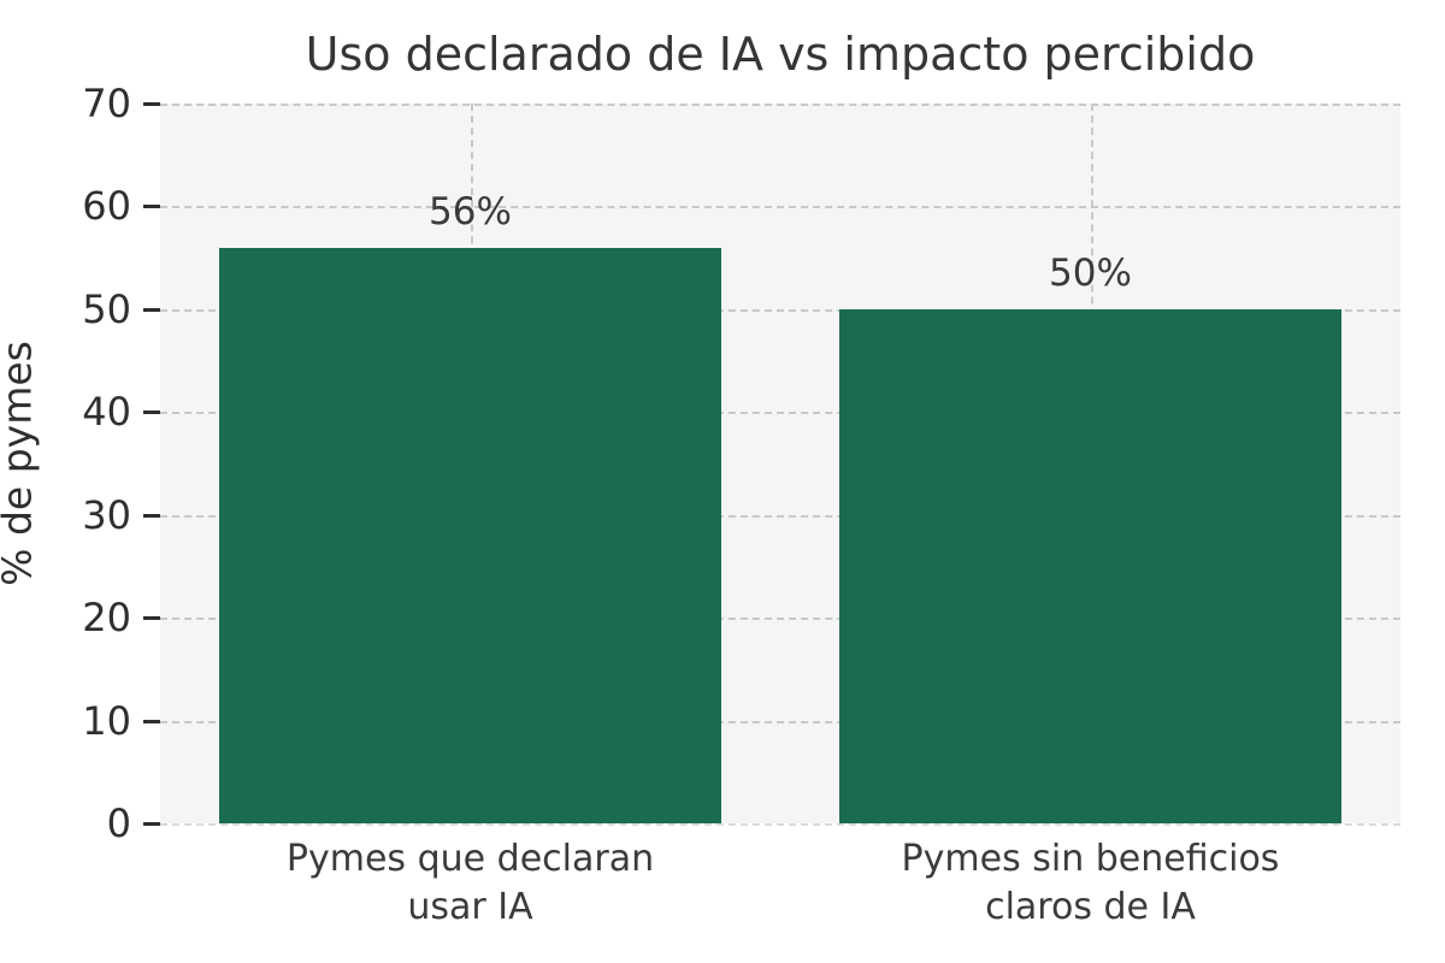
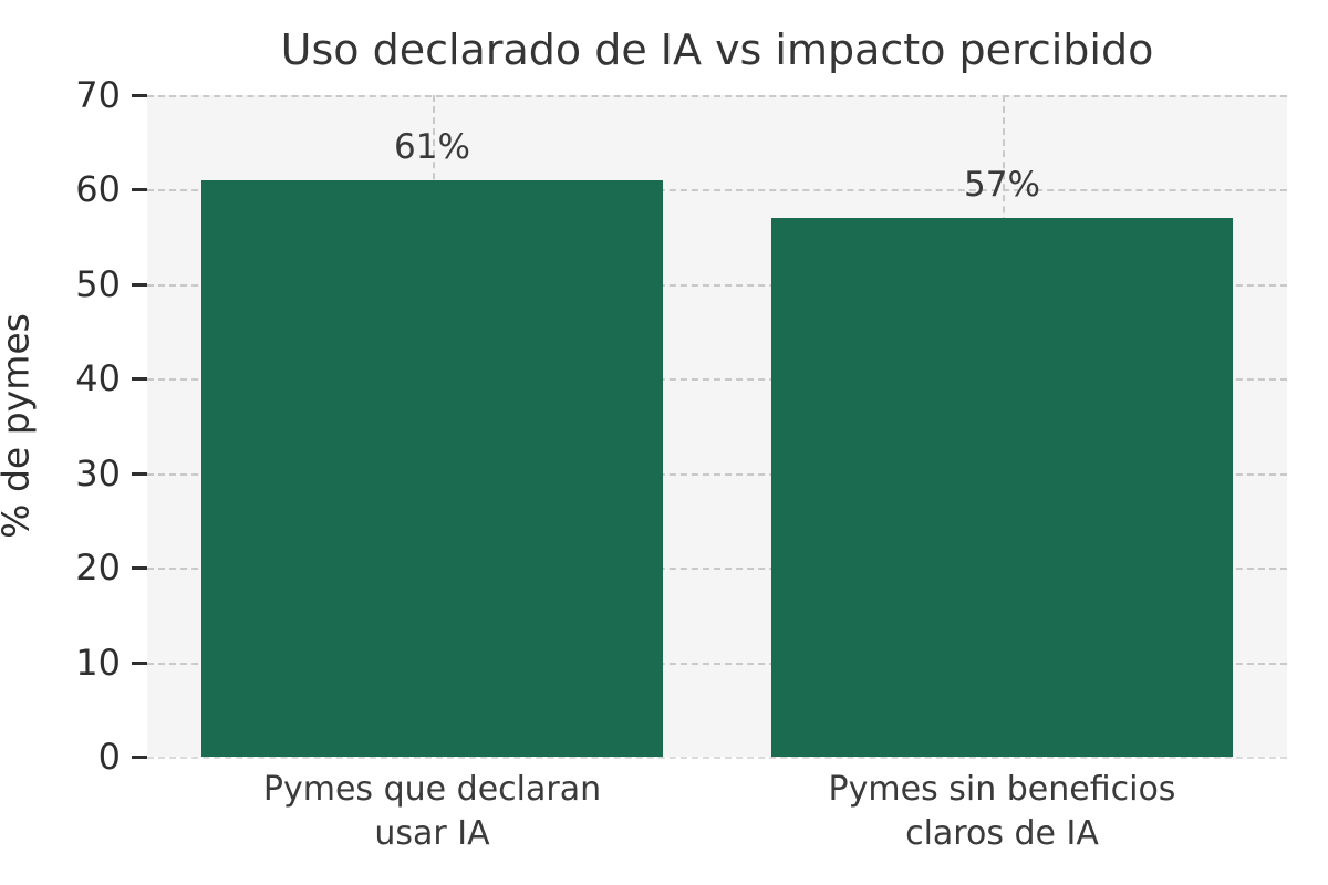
Pymes que declaran usar IA: 56% -> 61%
Pymes sin beneficios claros de IA: 50% -> 57%
